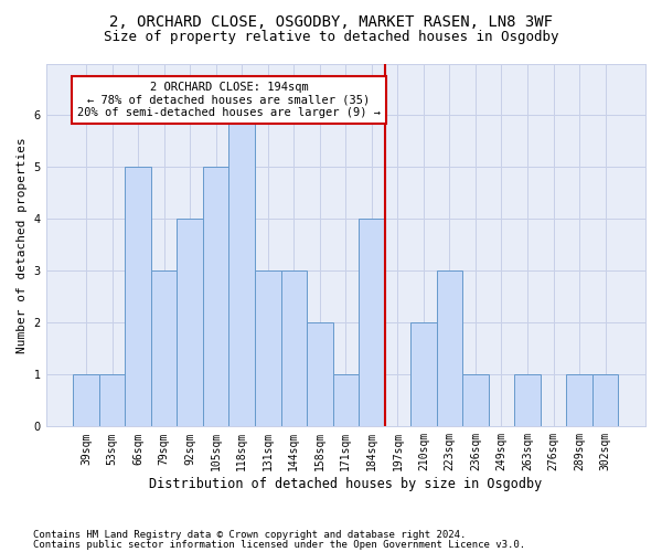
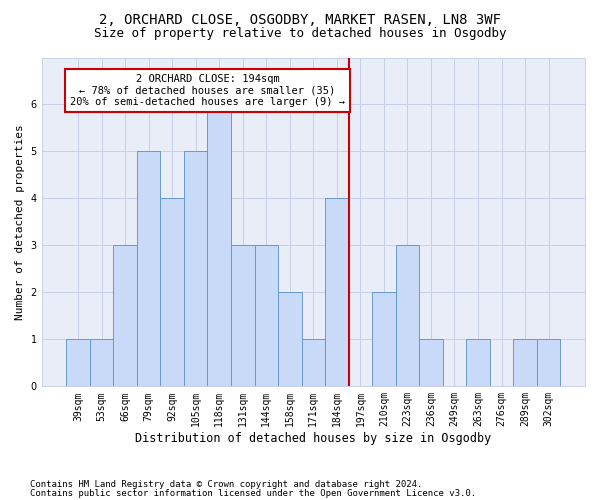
66sqm: 5 -> 3
79sqm: 3 -> 5
